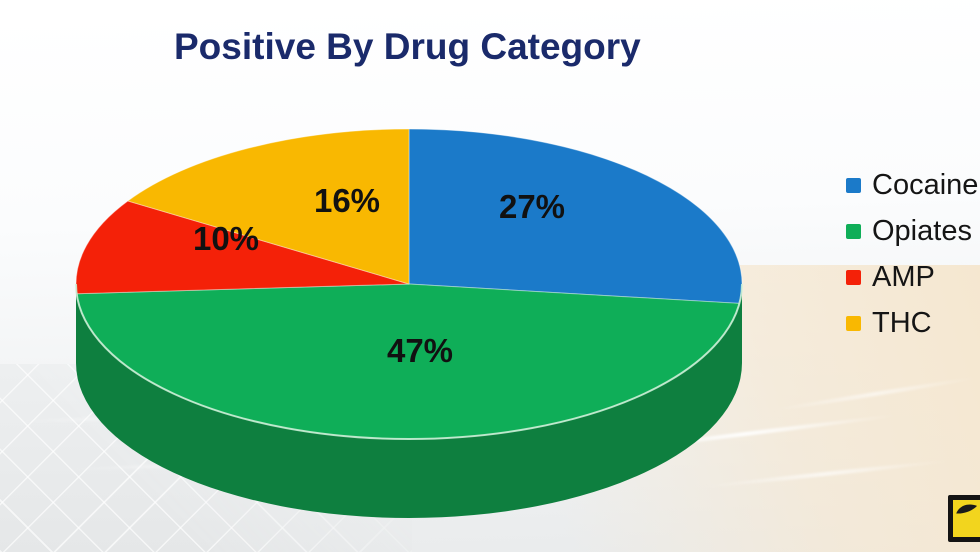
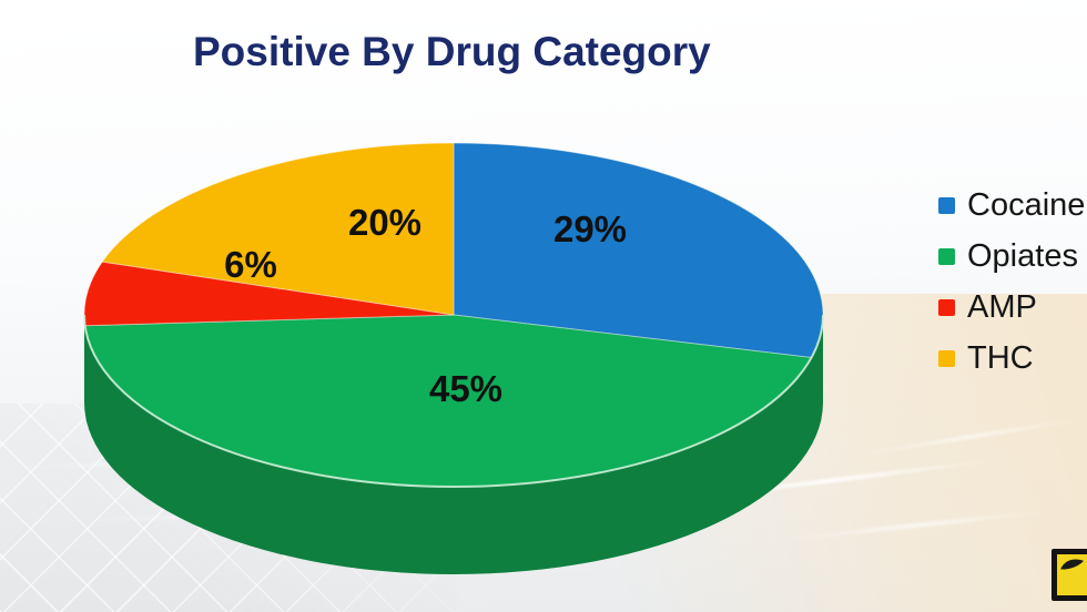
Cocaine: 27% -> 29%
Opiates: 47% -> 45%
AMP: 10% -> 6%
THC: 16% -> 20%
